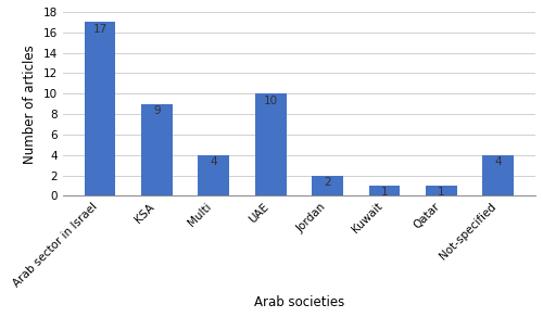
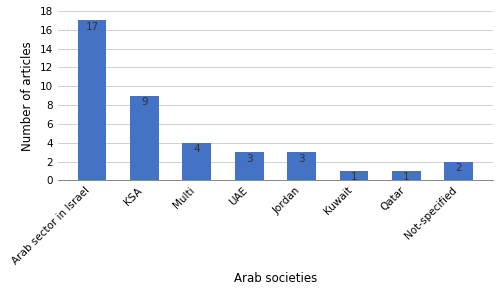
UAE: 10 -> 3
Jordan: 2 -> 3
Not-specified: 4 -> 2
